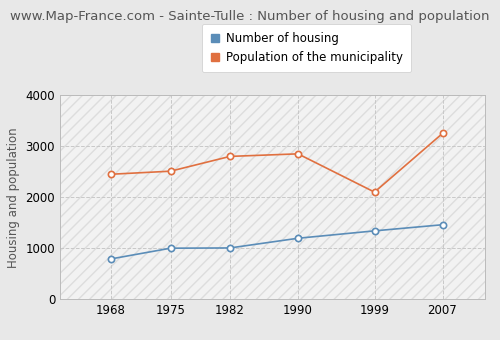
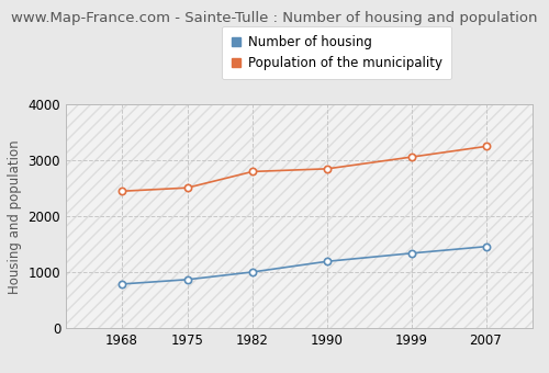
Number of housing/1975: 1000 -> 870
Population of the municipality/1999: 2100 -> 3060
